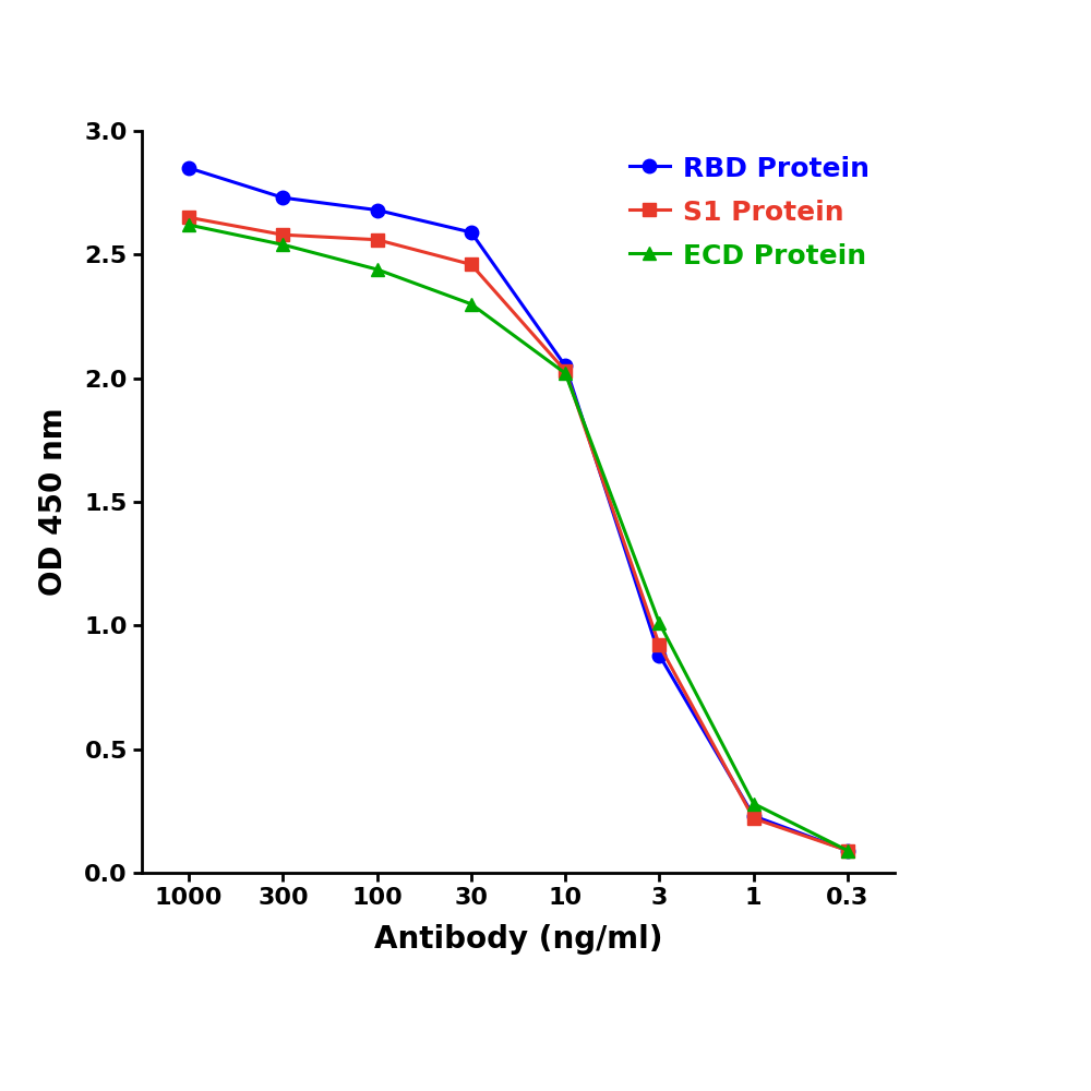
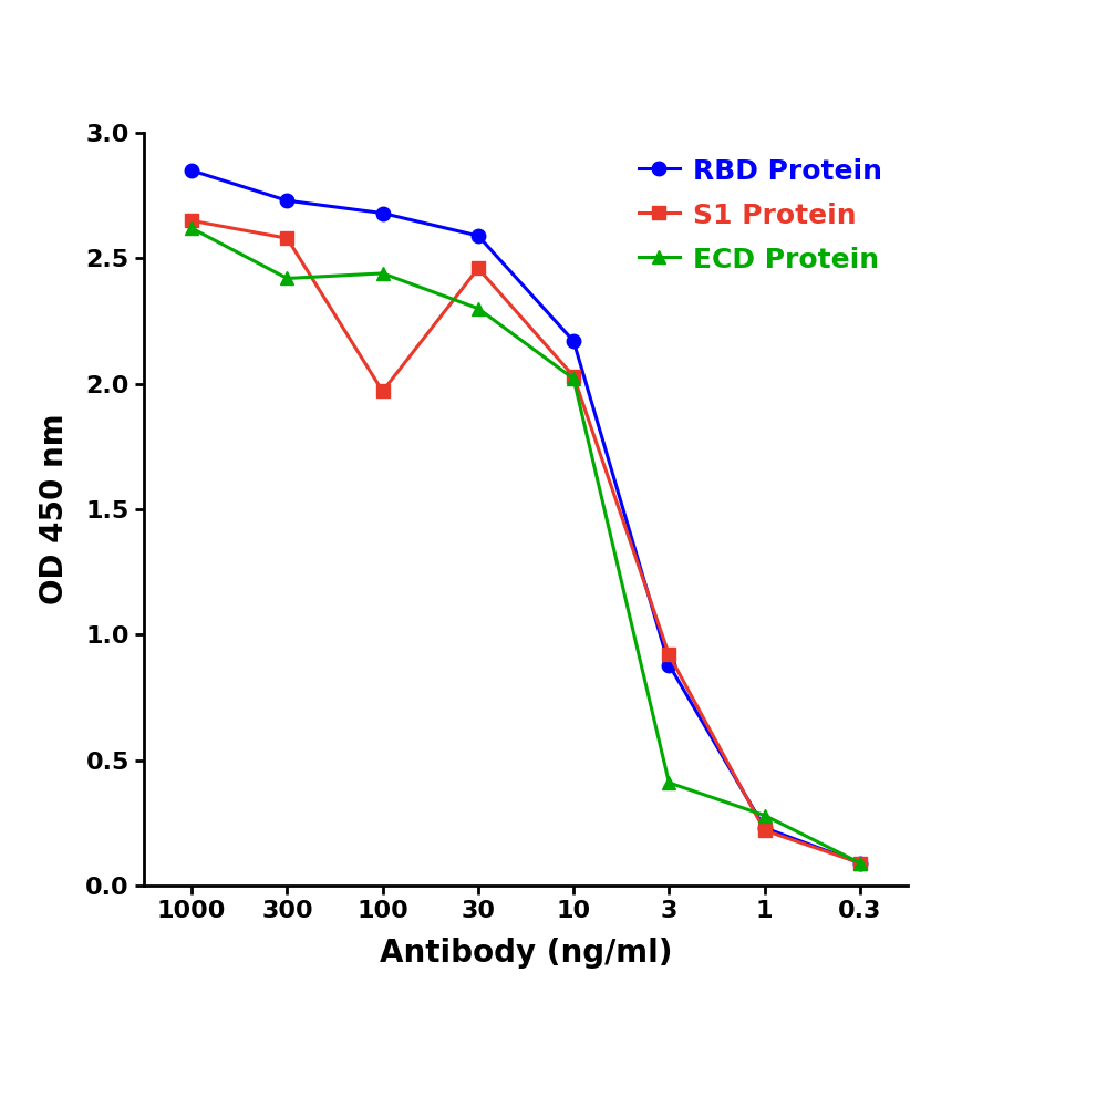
ECD Protein/300: 2.54 -> 2.42
S1 Protein/100: 2.56 -> 1.97
RBD Protein/10: 2.05 -> 2.17
ECD Protein/3: 1.01 -> 0.41
